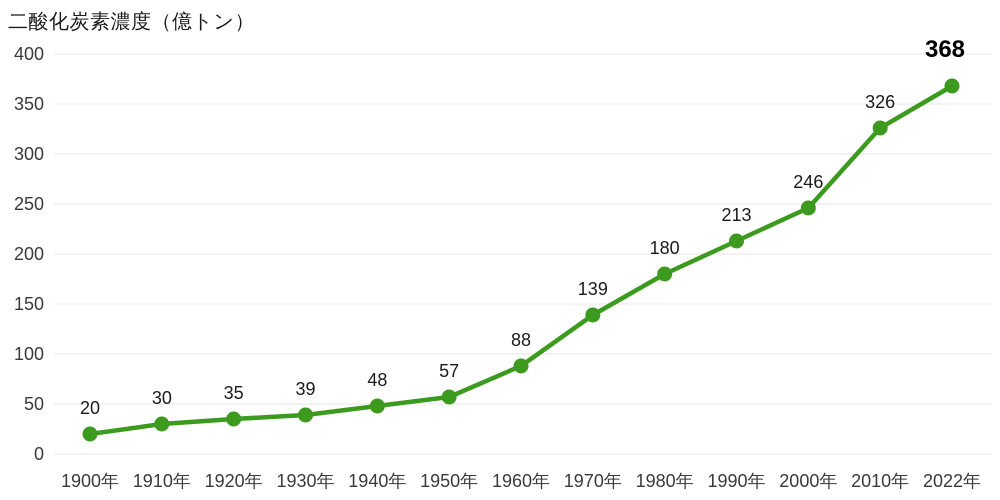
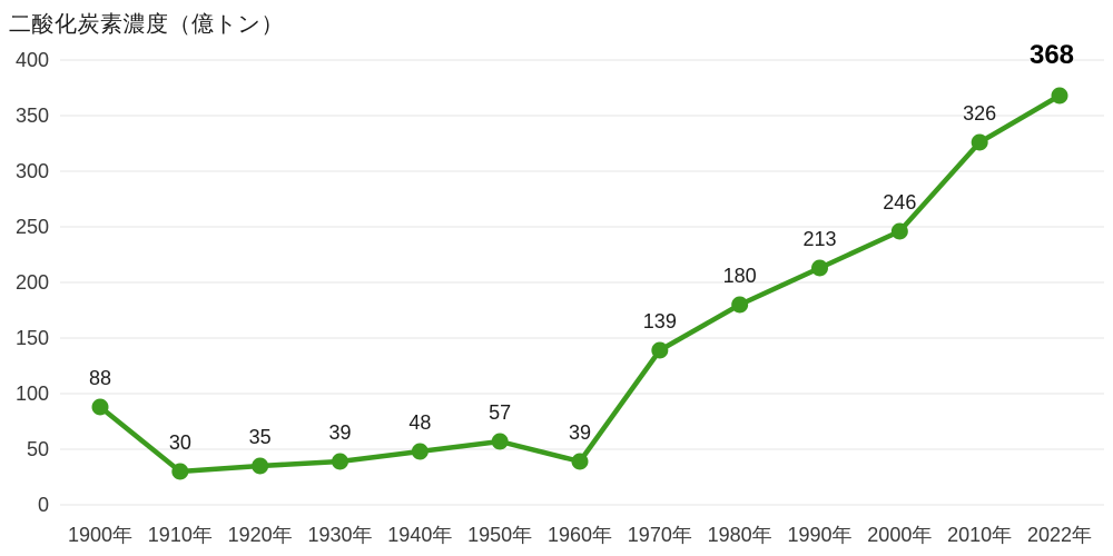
1900年: 20 -> 88
1960年: 88 -> 39
